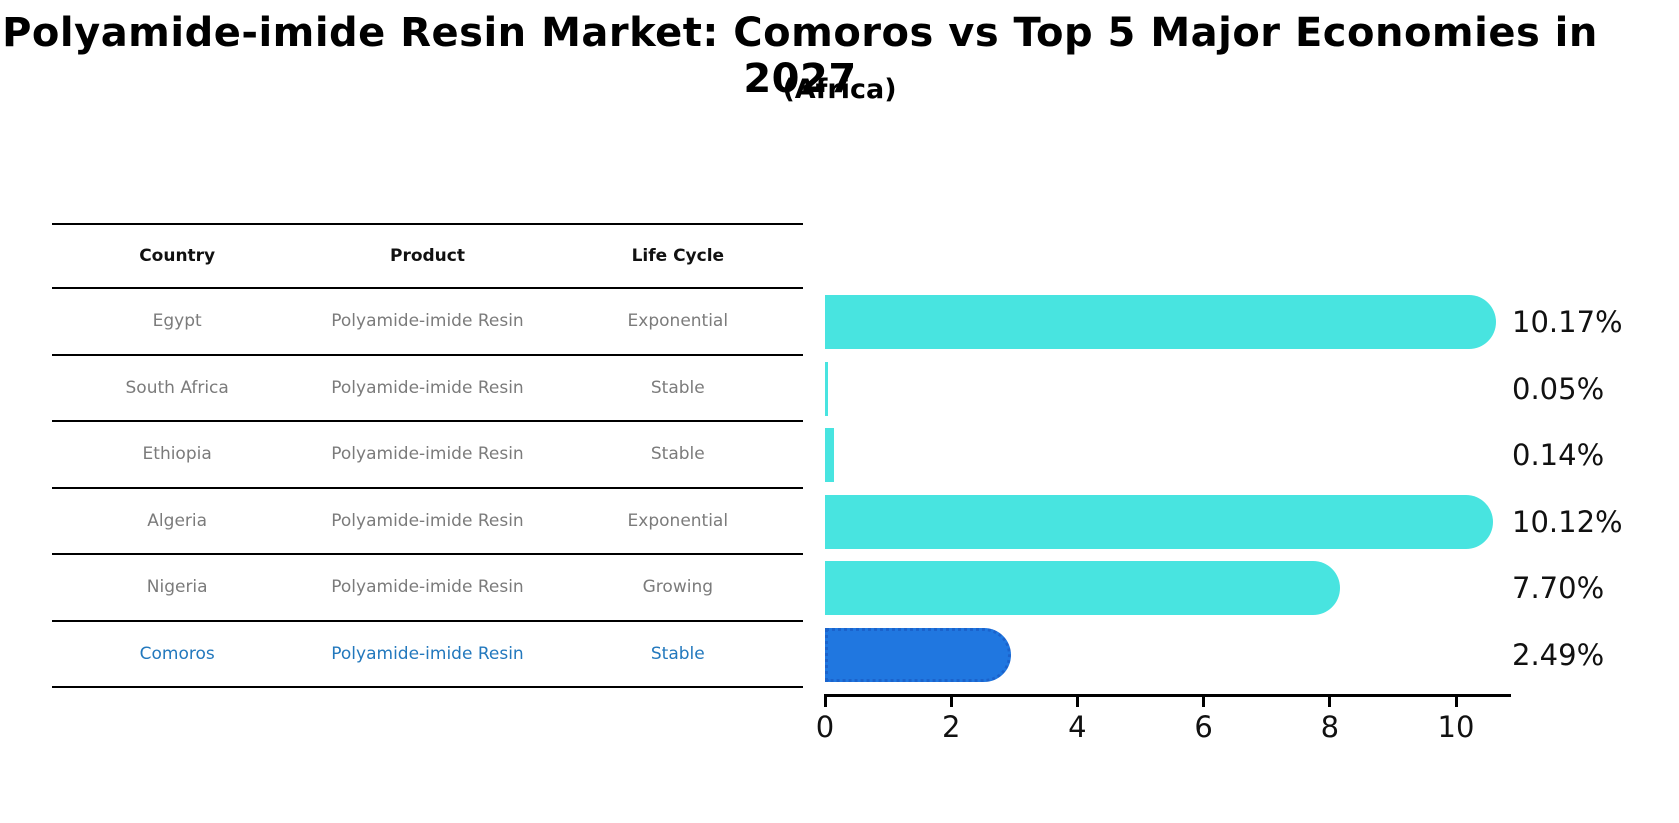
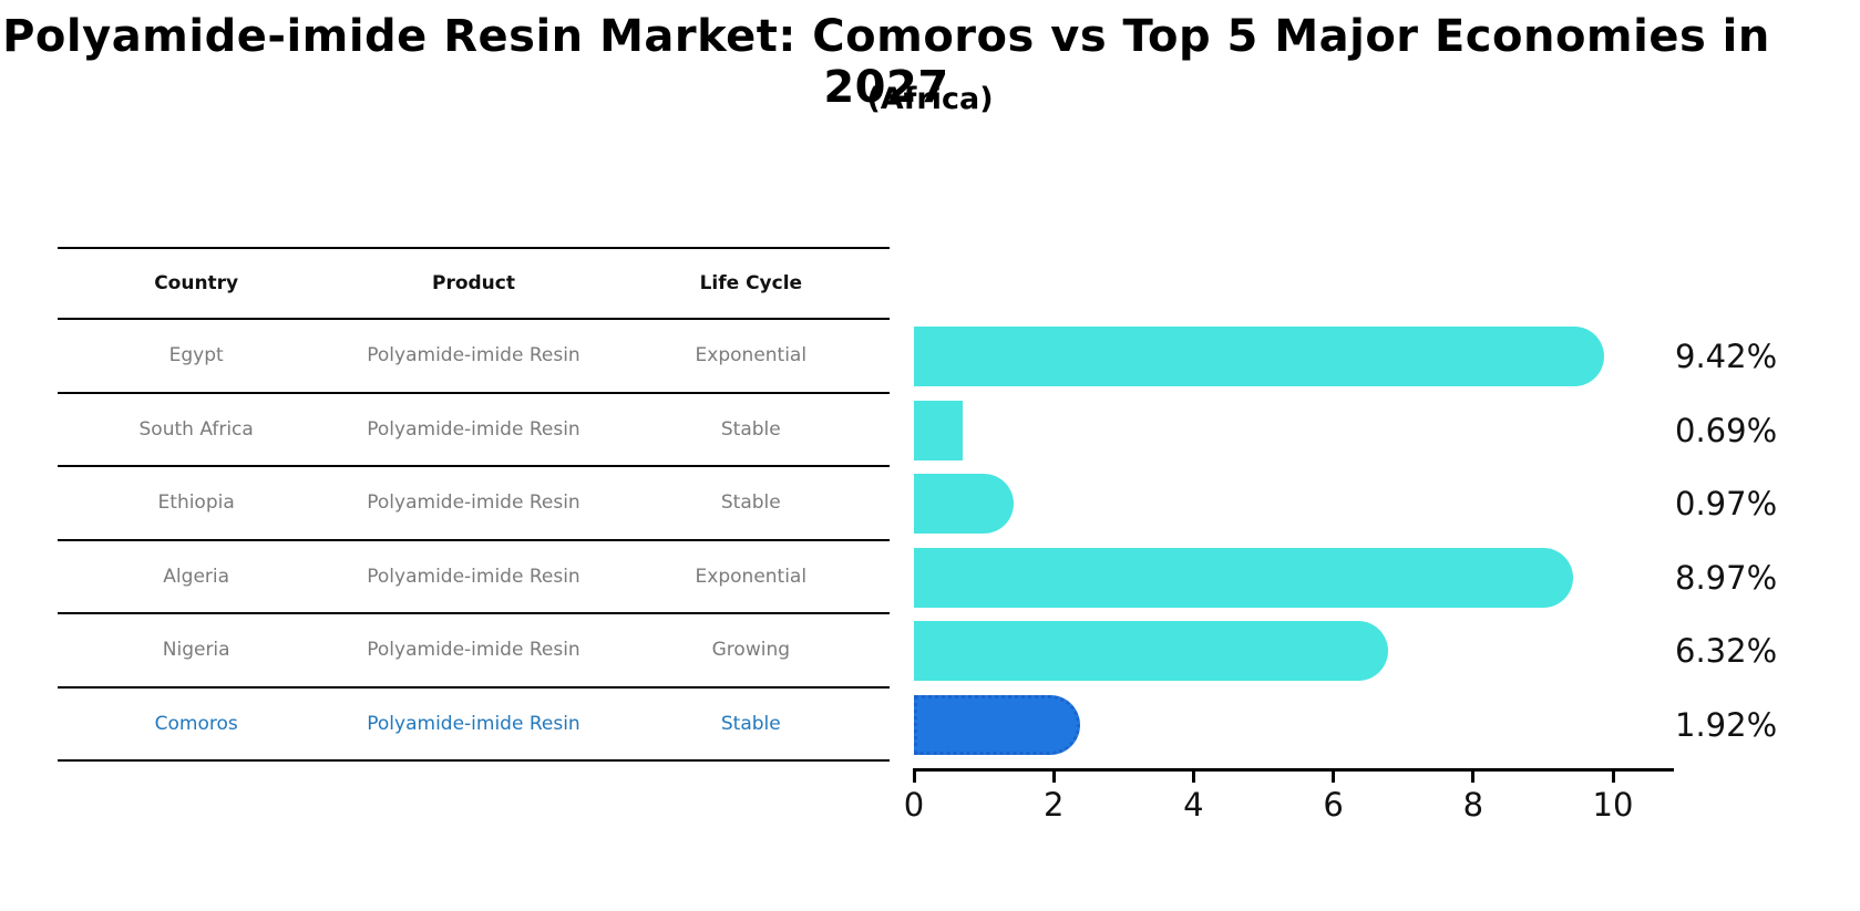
Egypt: 10.17% -> 9.42%
South Africa: 0.05% -> 0.69%
Ethiopia: 0.14% -> 0.97%
Algeria: 10.12% -> 8.97%
Nigeria: 7.70% -> 6.32%
Comoros: 2.49% -> 1.92%
